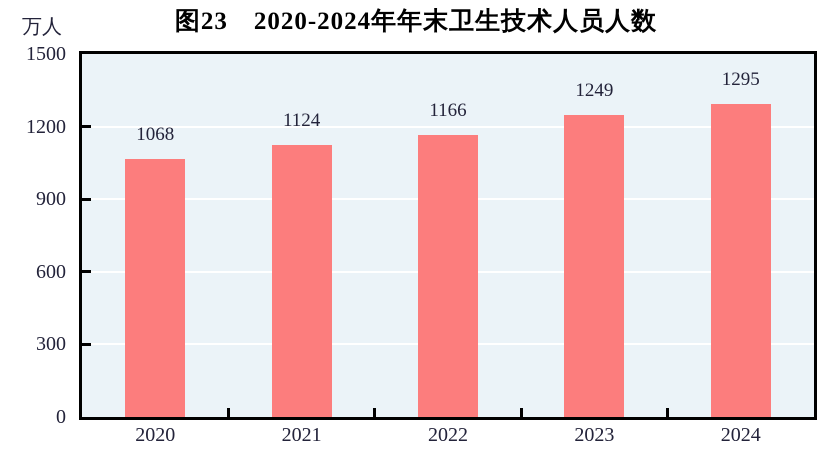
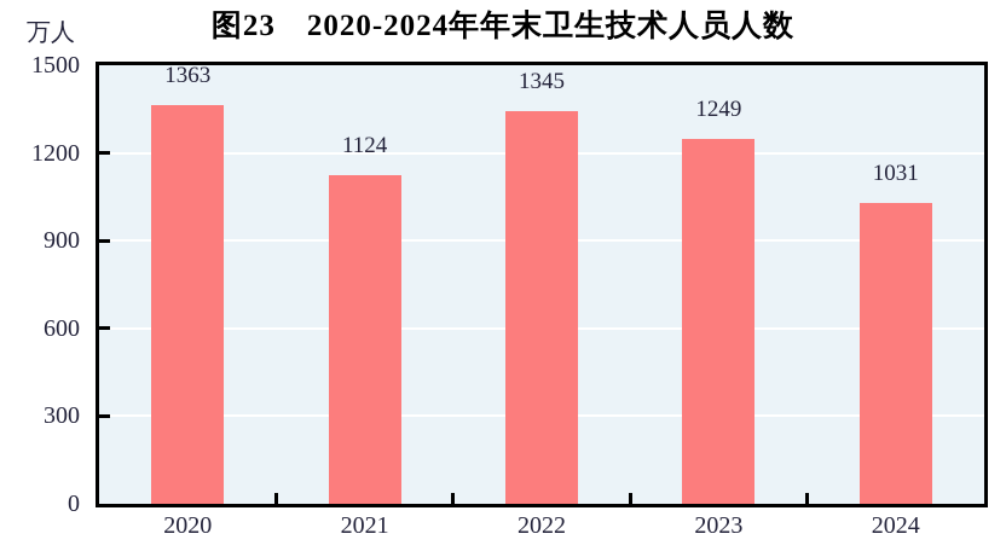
2020: 1068 -> 1363
2022: 1166 -> 1345
2024: 1295 -> 1031
